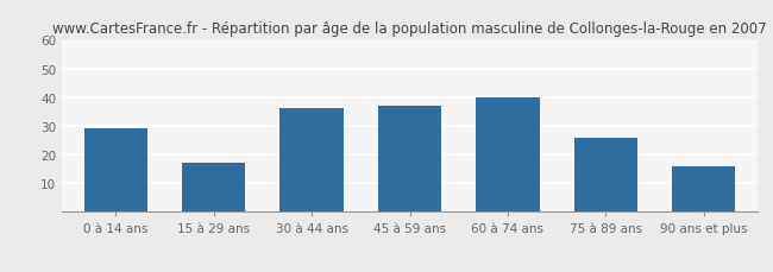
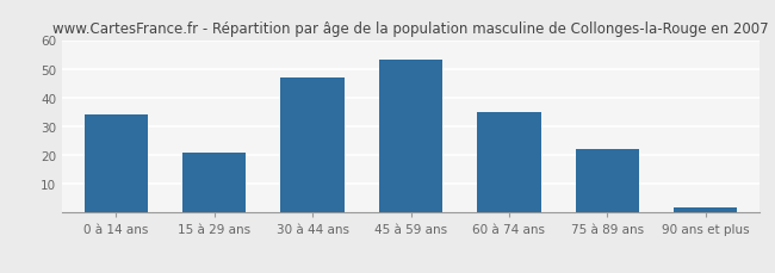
0 à 14 ans: 29 -> 34
15 à 29 ans: 17 -> 21
30 à 44 ans: 36 -> 47
45 à 59 ans: 37 -> 53
60 à 74 ans: 40 -> 35
75 à 89 ans: 26 -> 22
90 ans et plus: 16 -> 2
